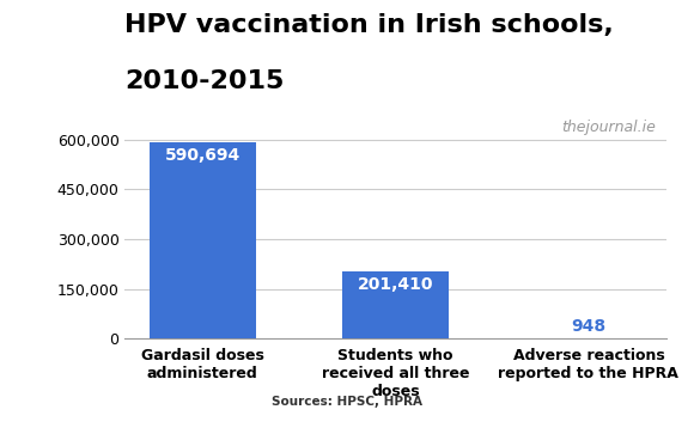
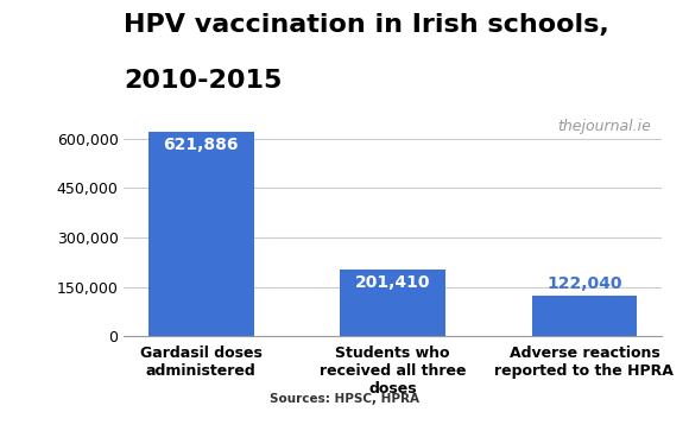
Gardasil doses administered: 590,694 -> 621,886
Adverse reactions reported to the HPRA: 948 -> 122,040
